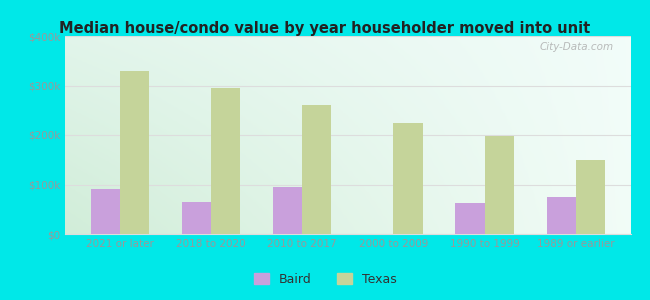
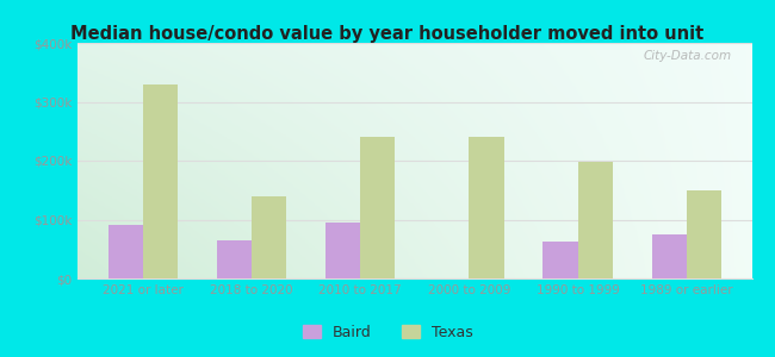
Texas/2018 to 2020: $295k -> $140k
Texas/2010 to 2017: $260k -> $240k
Texas/2000 to 2009: $225k -> $240k
